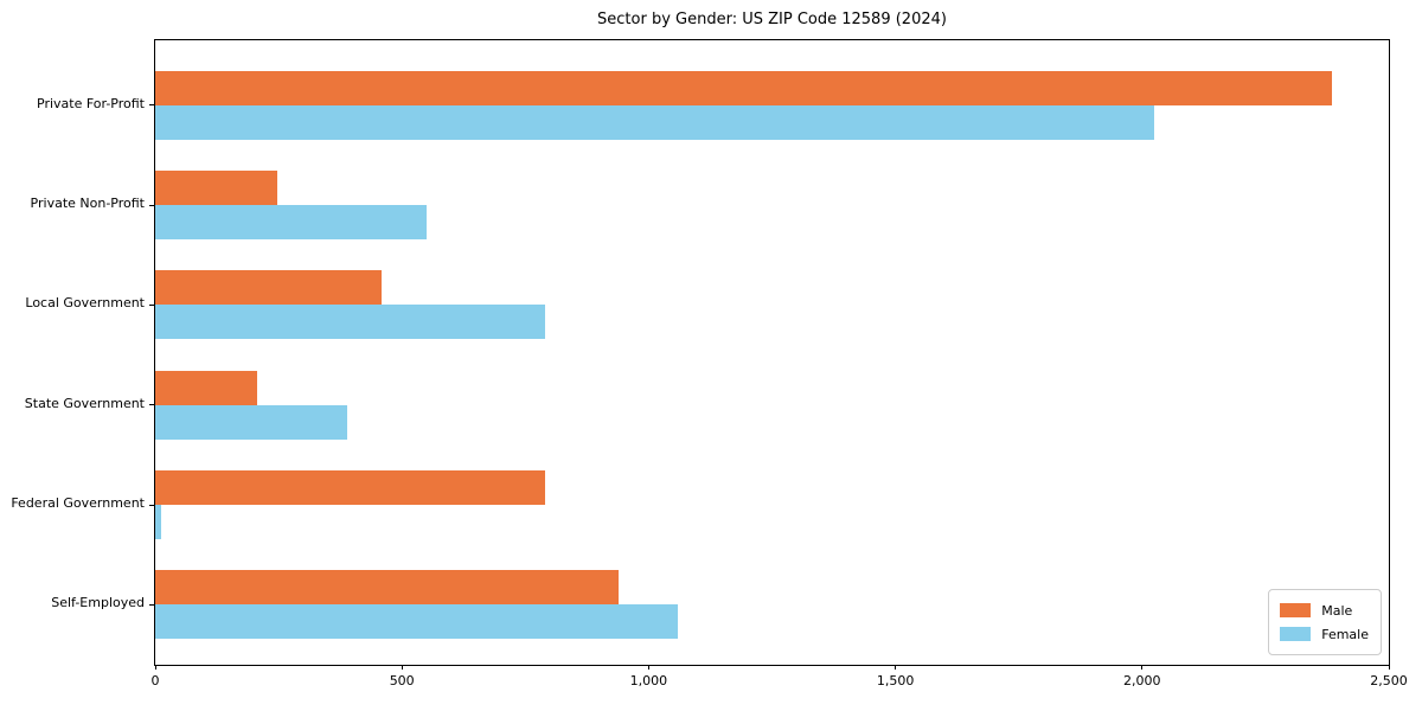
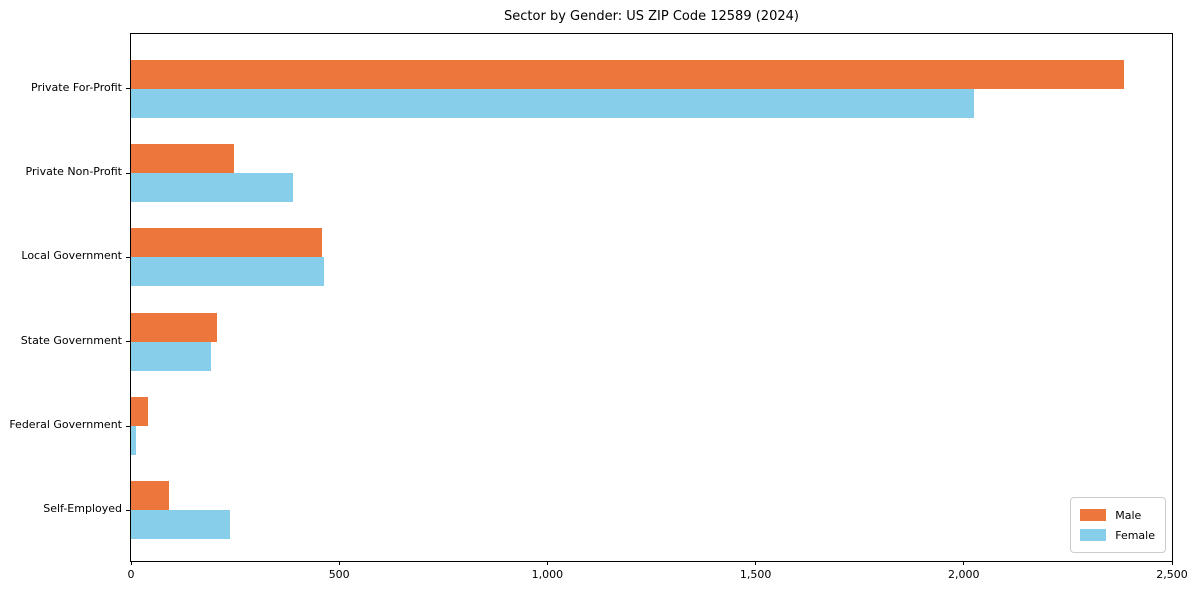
Female/Private Non-Profit: 550 -> 390
Female/Local Government: 790 -> 460
Female/State Government: 390 -> 190
Male/Federal Government: 790 -> 40
Male/Self-Employed: 940 -> 90
Female/Self-Employed: 1060 -> 240
